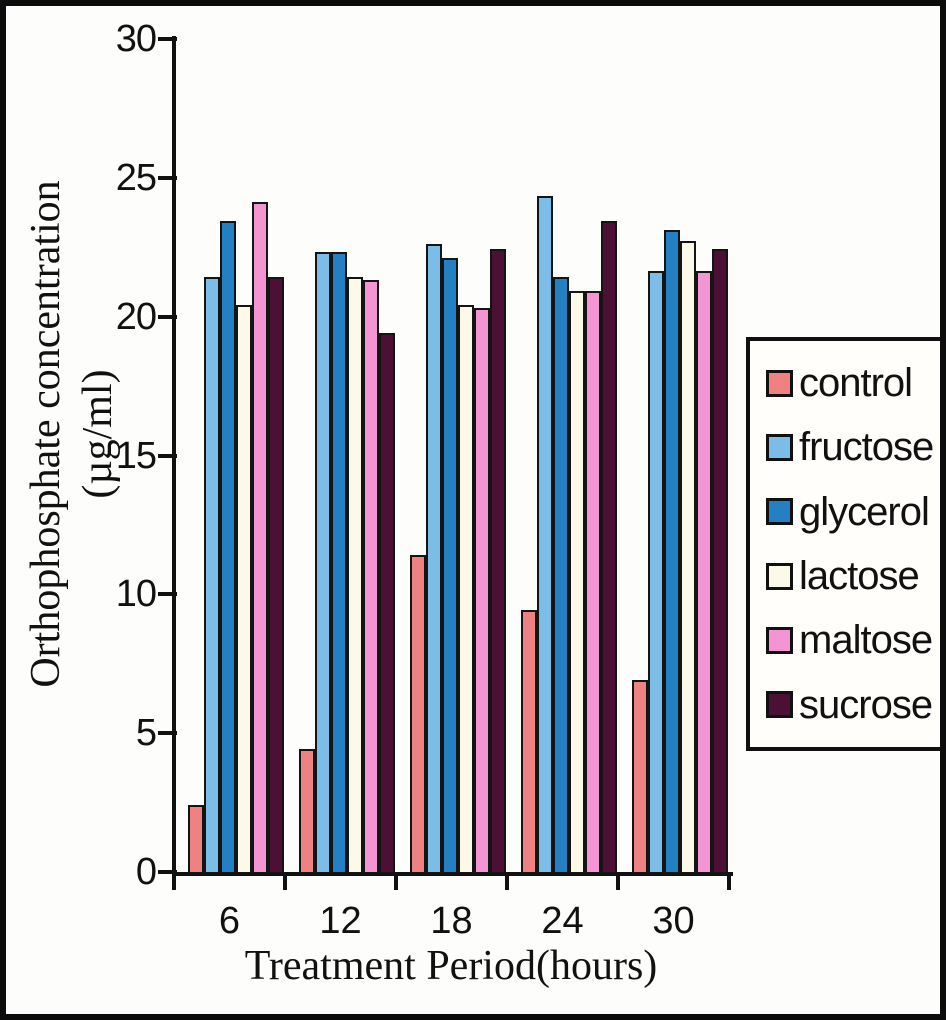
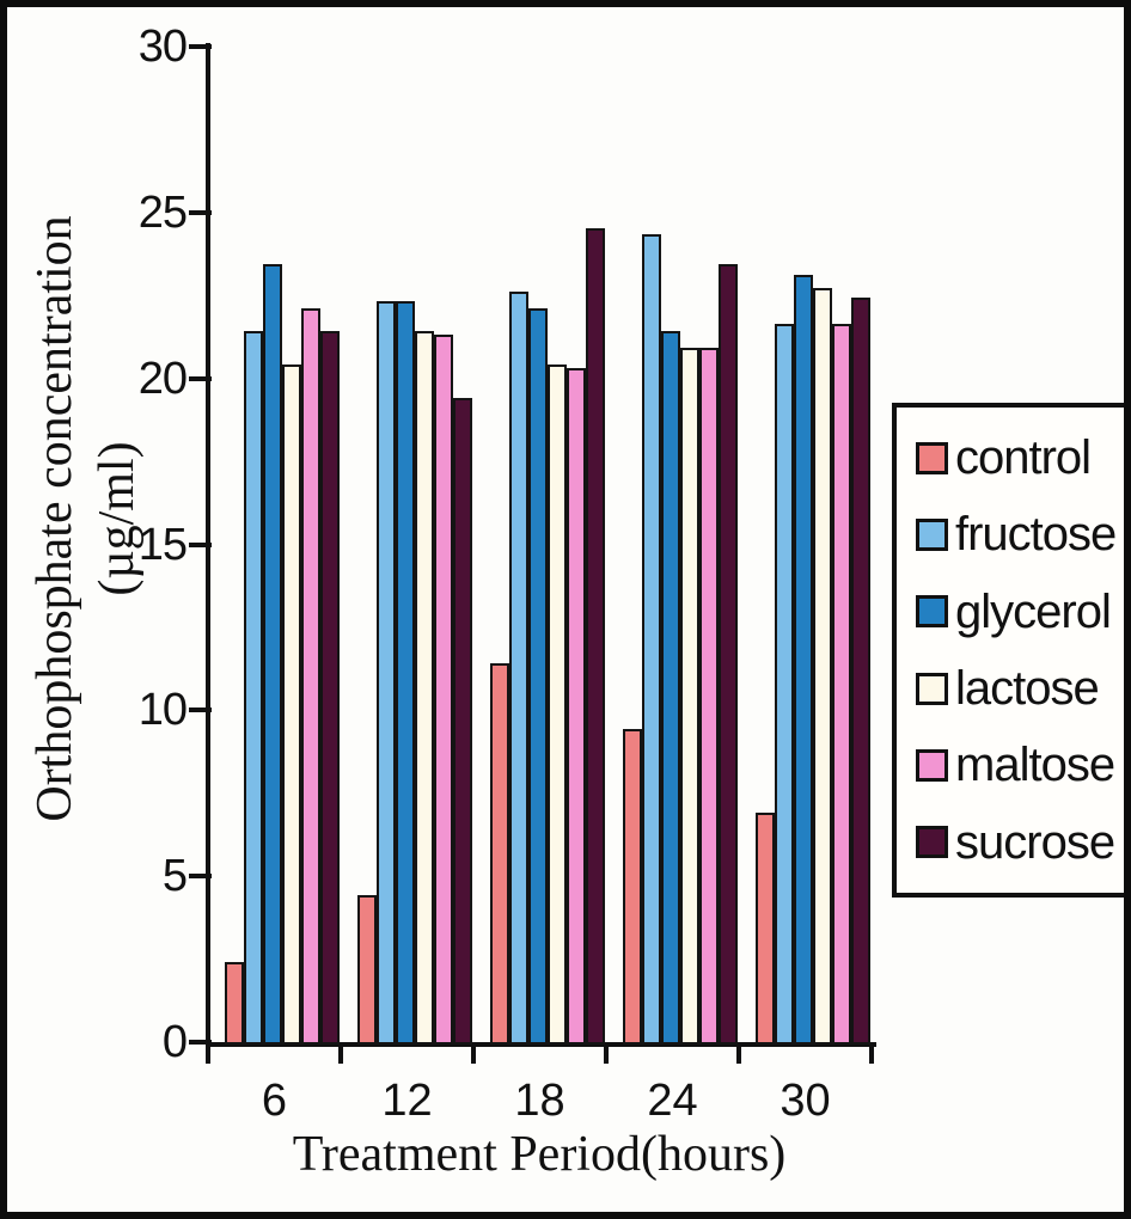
maltose/6: 24.2 -> 22.2
sucrose/18: 22.5 -> 24.6
